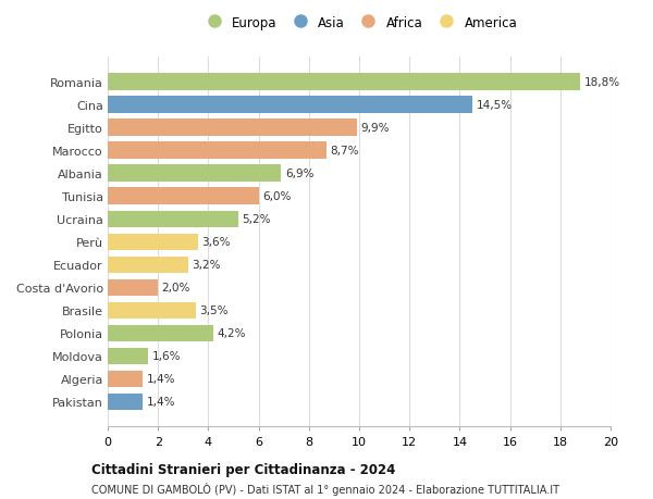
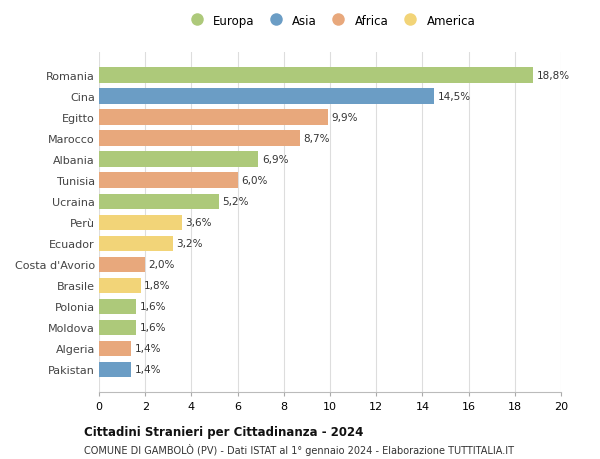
Brasile: 3,5% -> 1,8%
Polonia: 4,2% -> 1,6%
